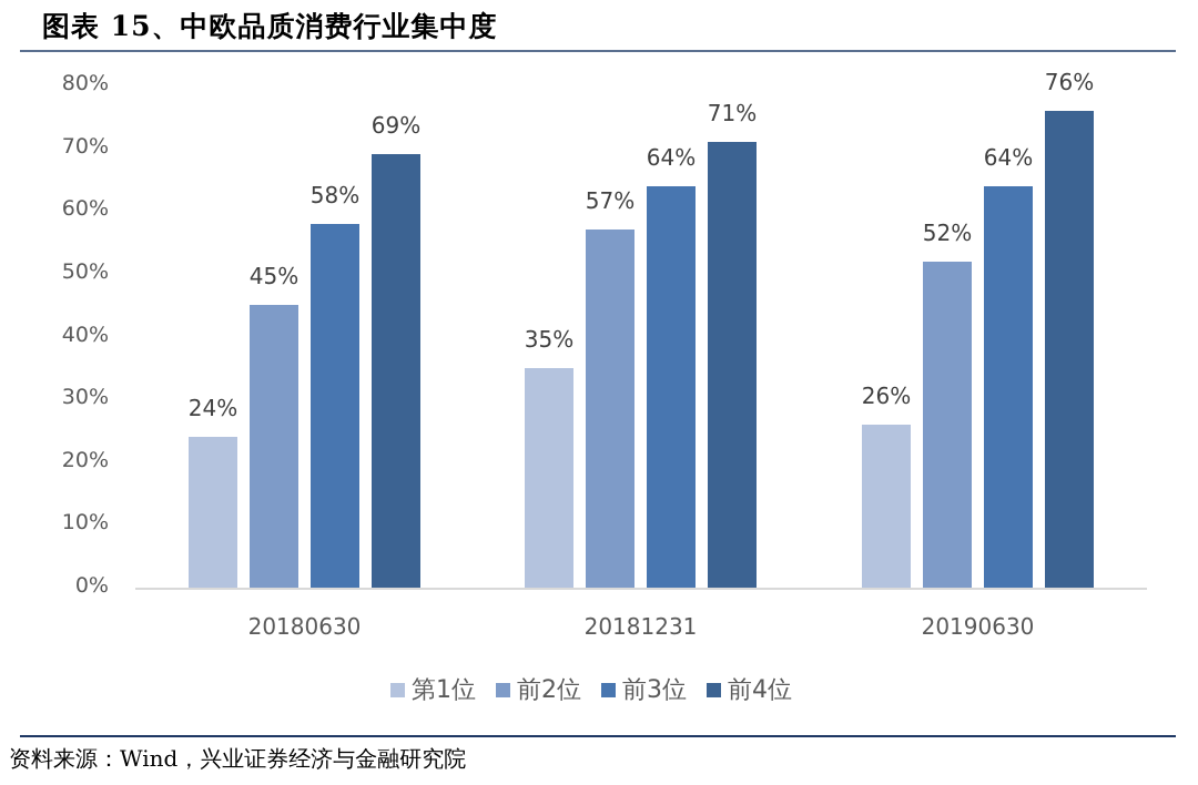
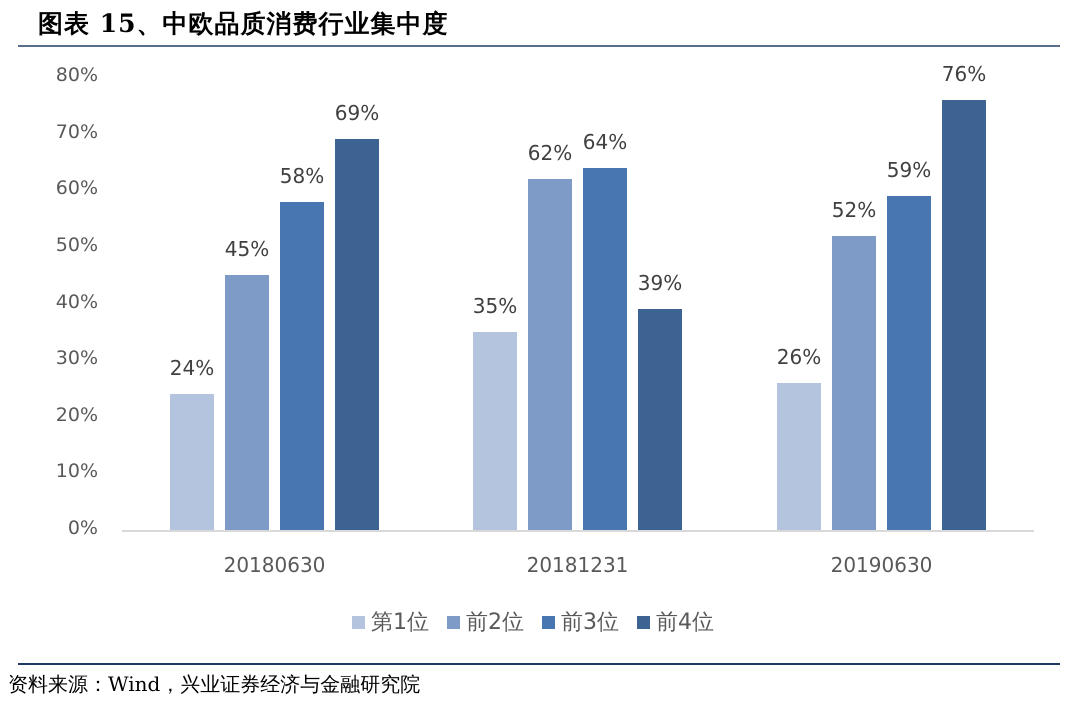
前2位/20181231: 57% -> 62%
前4位/20181231: 71% -> 39%
前3位/20190630: 64% -> 59%
